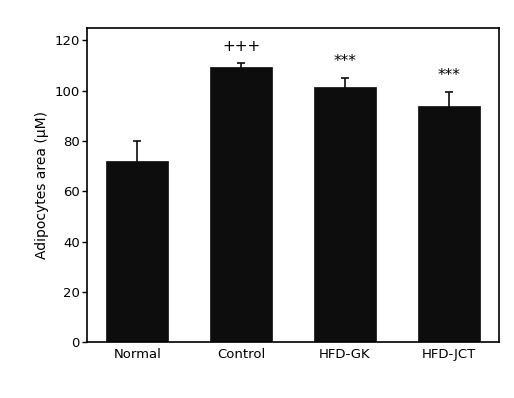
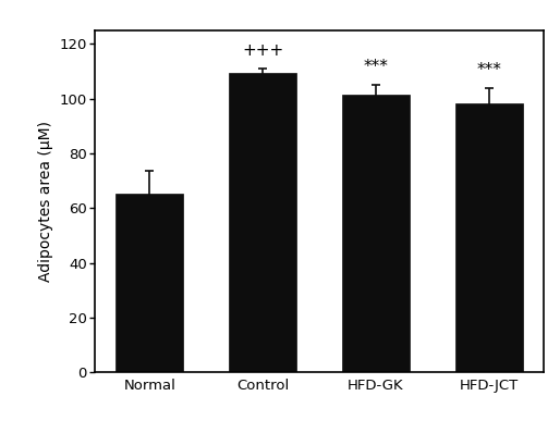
Normal: 72.0 -> 65.5
HFD-JCT: 94.0 -> 98.5
